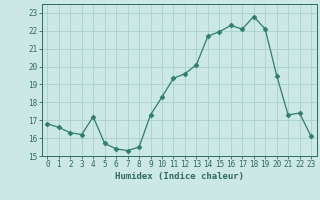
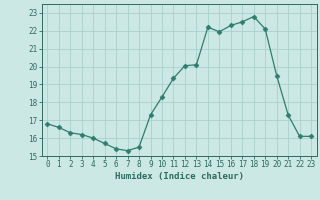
4: 17.2 -> 16.0
12: 19.6 -> 20.1
14: 21.7 -> 22.2
17: 22.1 -> 22.5
22: 17.4 -> 16.1
